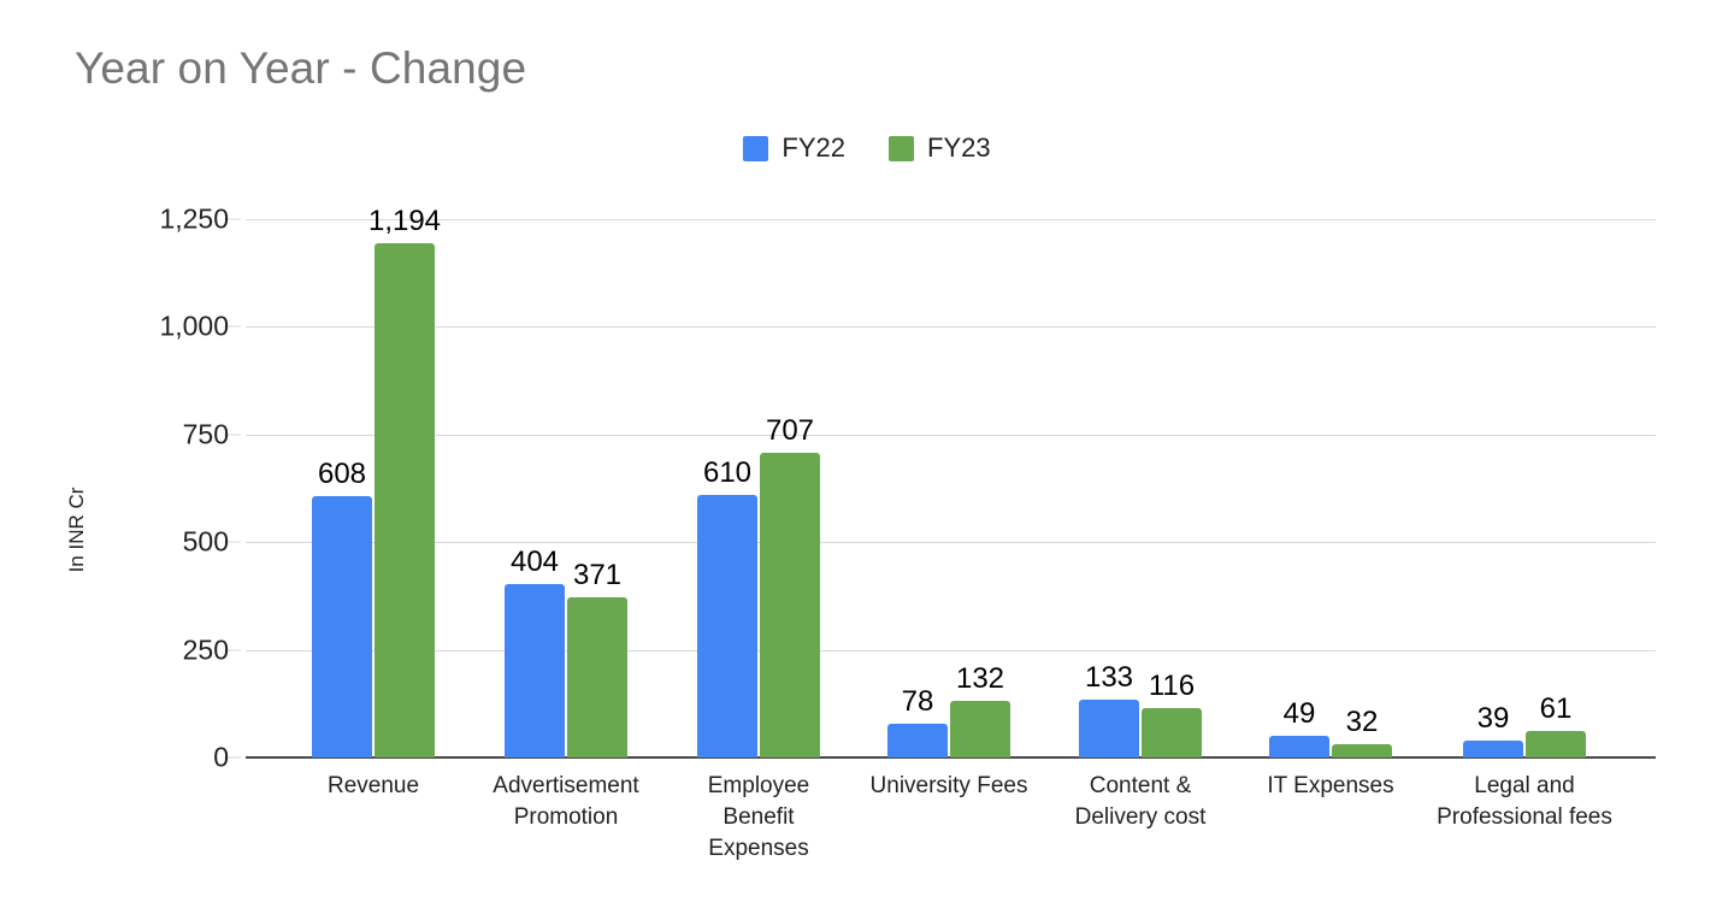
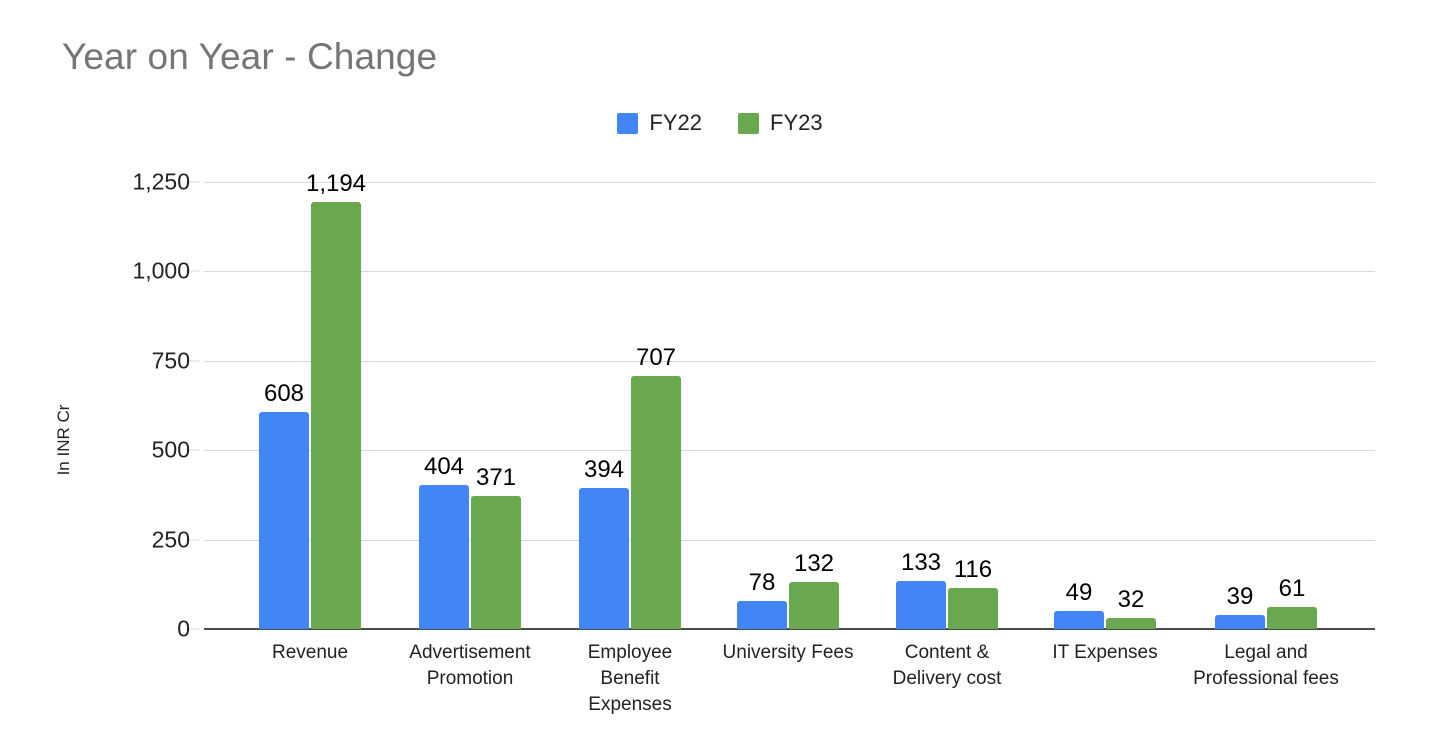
FY22/Employee Benefit Expenses: 610 -> 394
